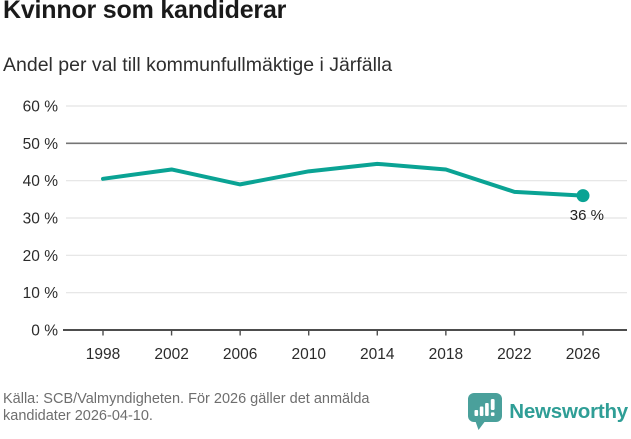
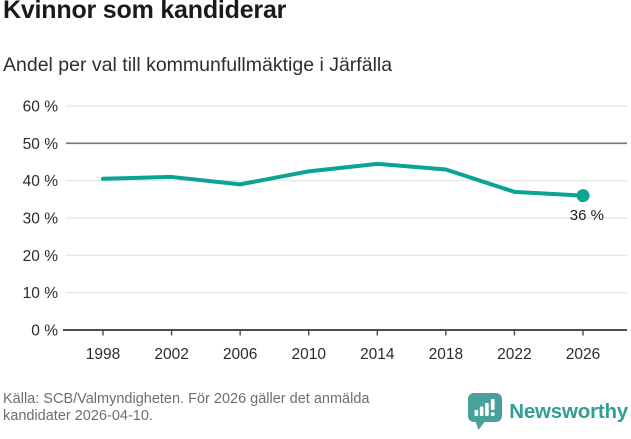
2002: 43% -> 41%
